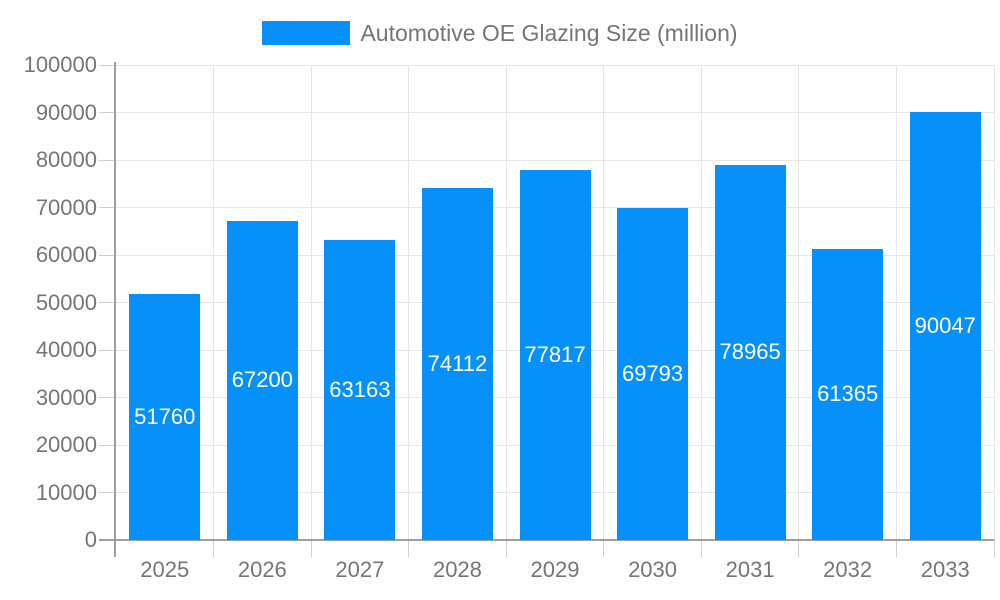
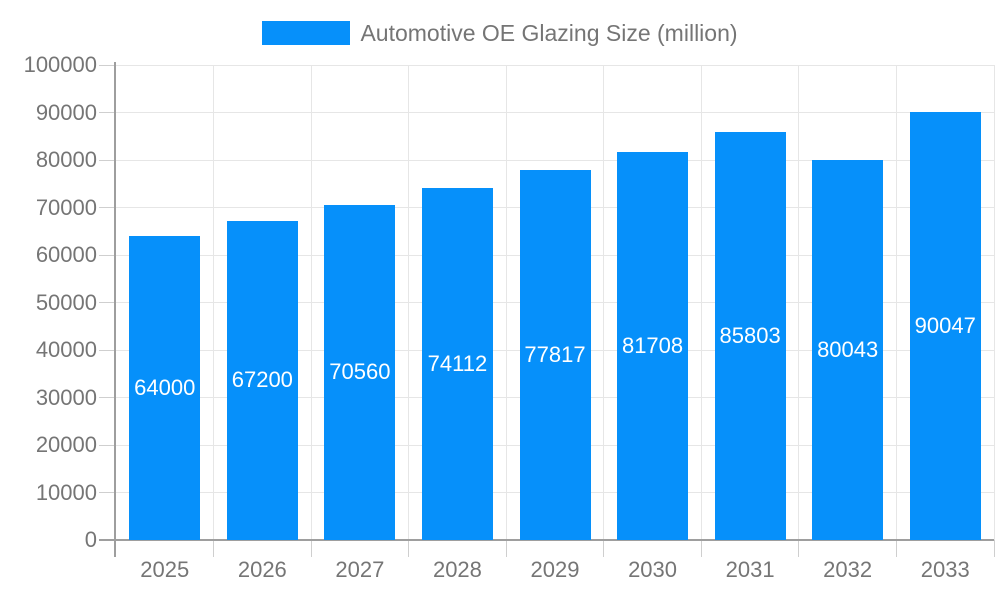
2025: 51760 -> 64000
2027: 63163 -> 70560
2030: 69793 -> 81708
2031: 78965 -> 85803
2032: 61365 -> 80043
